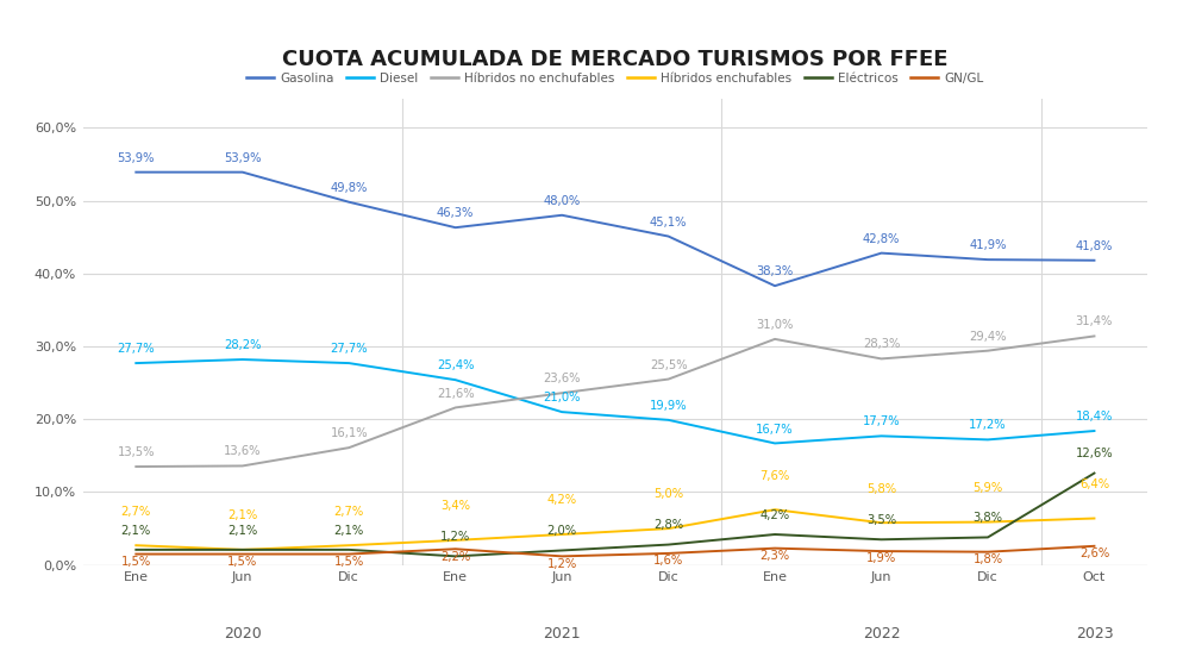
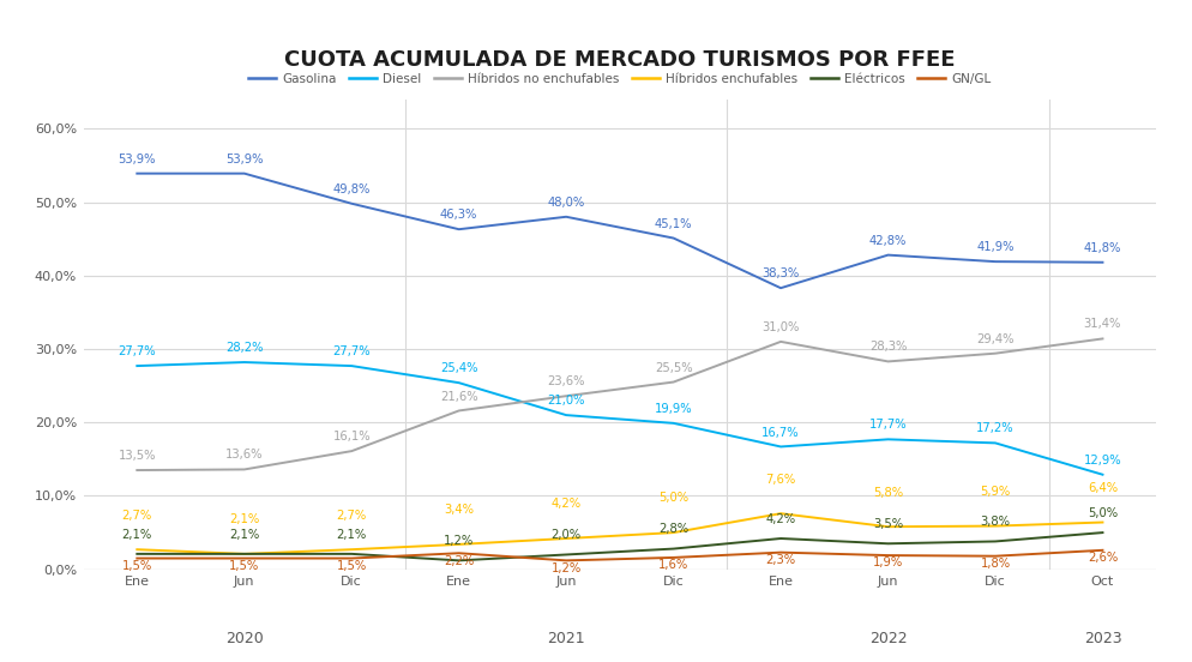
Diesel/Oct: 18,4% -> 12,9%
Eléctricos/Oct: 12,6% -> 5,0%
